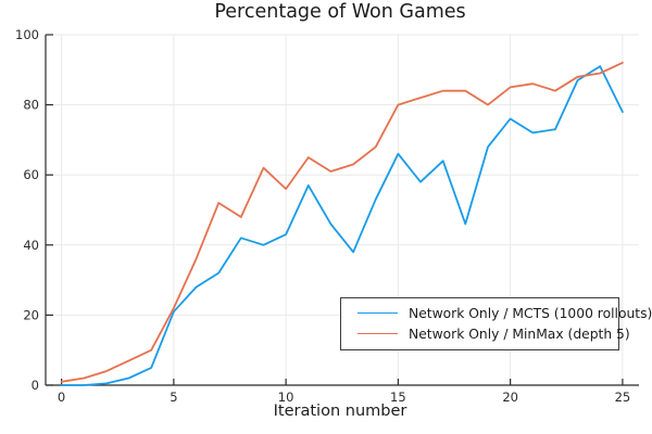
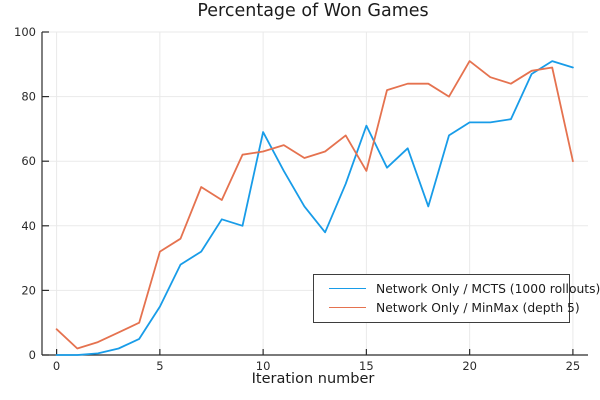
Network Only / MinMax (depth 5)/0: 1 -> 8
Network Only / MCTS (1000 rollouts)/5: 21 -> 15
Network Only / MinMax (depth 5)/5: 22 -> 32
Network Only / MCTS (1000 rollouts)/10: 43 -> 69
Network Only / MinMax (depth 5)/10: 56 -> 63
Network Only / MCTS (1000 rollouts)/15: 66 -> 71
Network Only / MinMax (depth 5)/15: 80 -> 57
Network Only / MCTS (1000 rollouts)/20: 76 -> 72
Network Only / MinMax (depth 5)/20: 85 -> 91
Network Only / MCTS (1000 rollouts)/25: 78 -> 89
Network Only / MinMax (depth 5)/25: 92 -> 60
